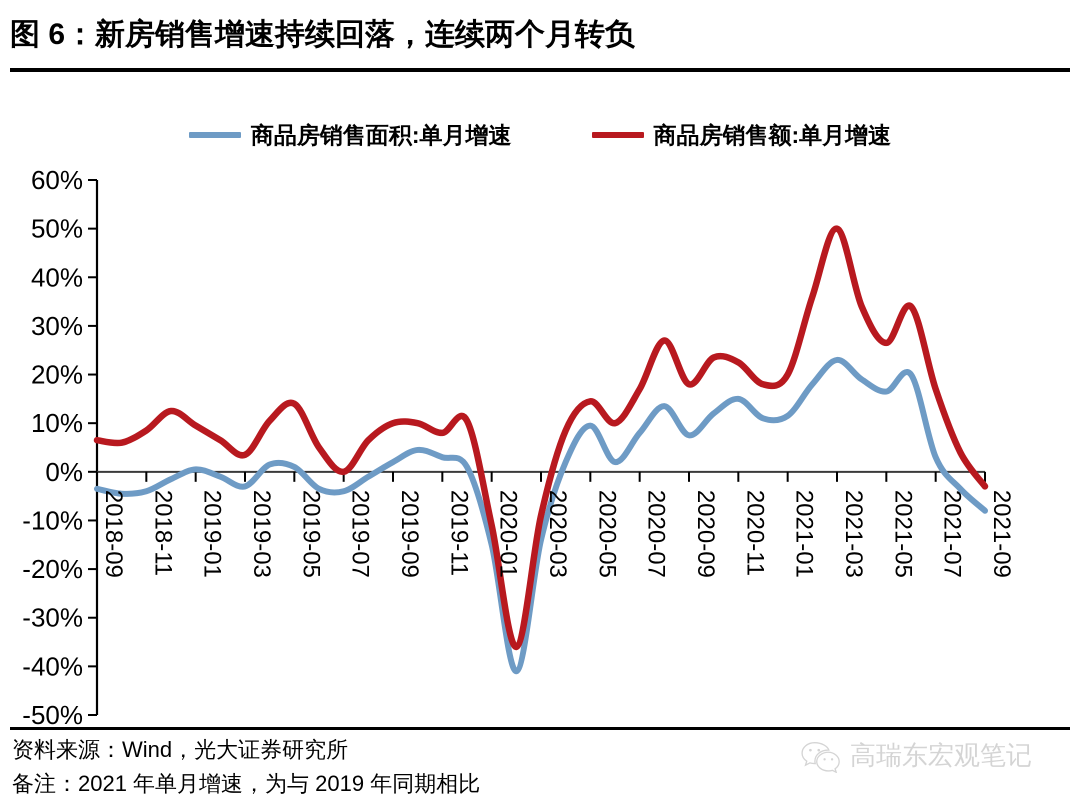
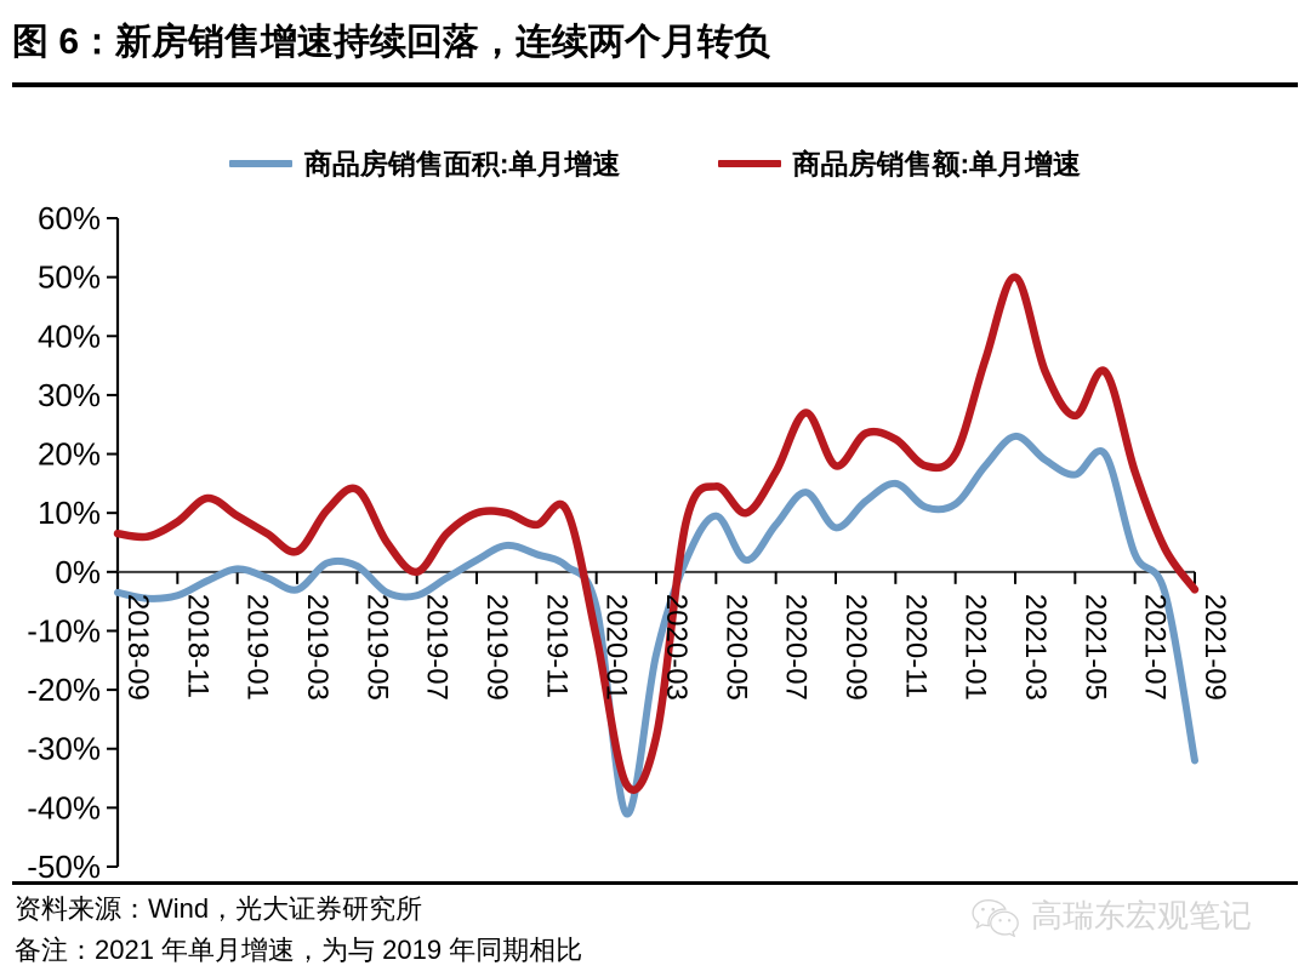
商品房销售面积:单月增速/2020-01: -15% -> -6%
商品房销售额:单月增速/2020-03: -9% -> -28%
商品房销售面积:单月增速/2021-09: -8% -> -32%
